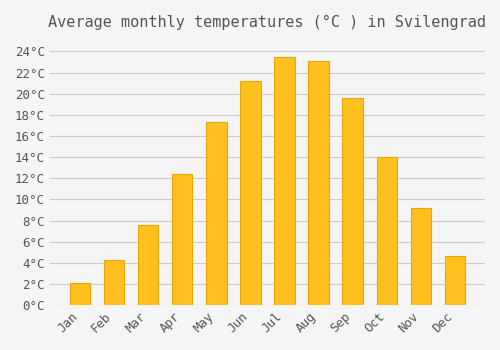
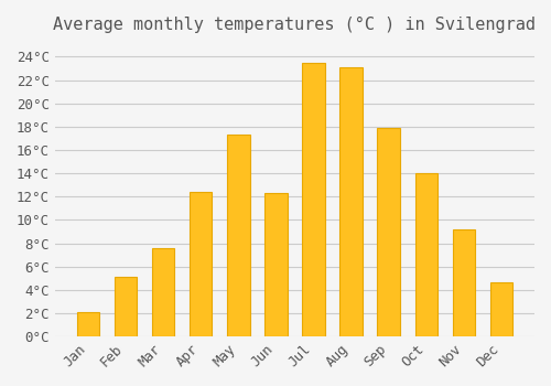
Feb: 4.3°C -> 5.1°C
Jun: 21.2°C -> 12.3°C
Sep: 19.6°C -> 17.9°C
